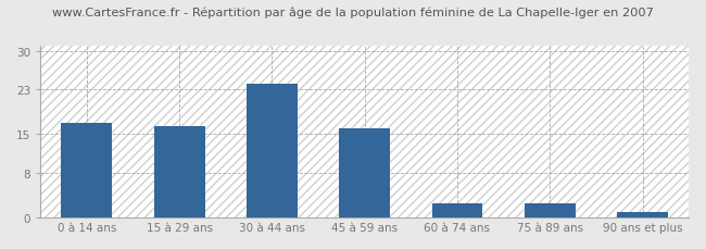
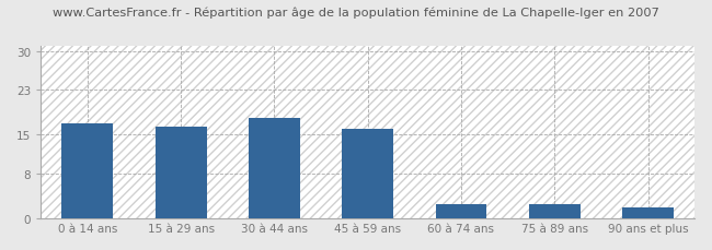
30 à 44 ans: 24.0 -> 18.0
90 ans et plus: 1.0 -> 2.0
